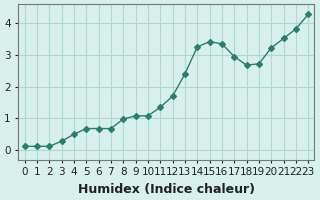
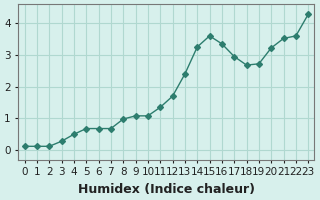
15: 3.42 -> 3.60
22: 3.82 -> 3.60
